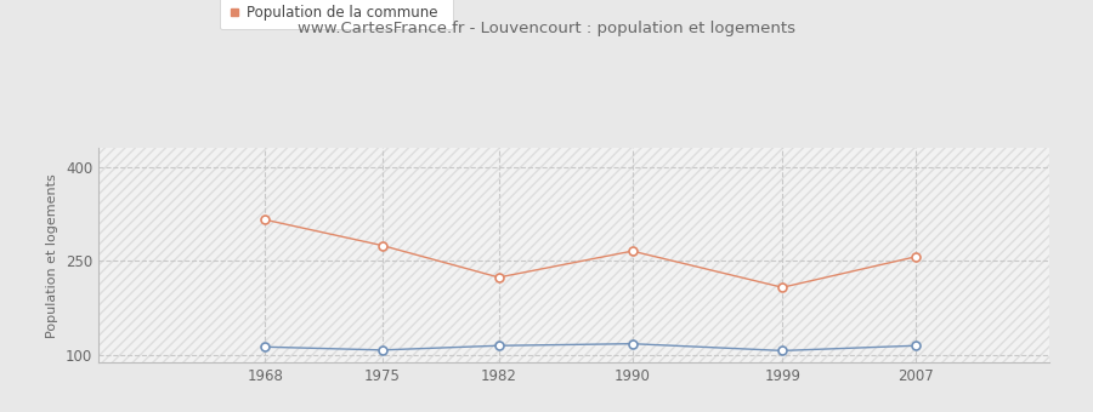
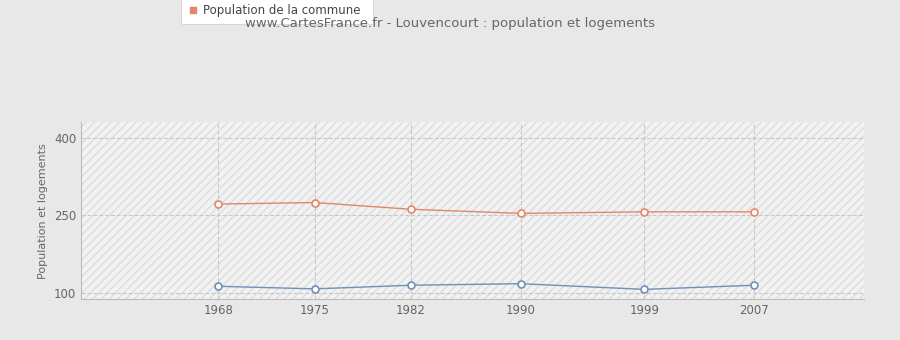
Population de la commune/1968: 316 -> 272
Population de la commune/1982: 224 -> 262
Population de la commune/1990: 266 -> 254
Population de la commune/1999: 208 -> 257
